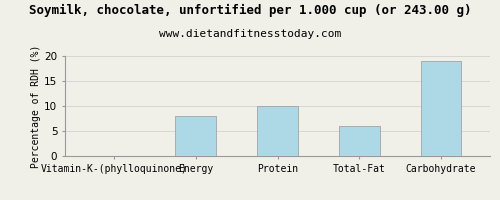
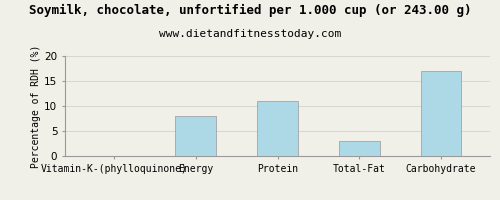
Protein: 10 -> 11
Total-Fat: 6 -> 3
Carbohydrate: 19 -> 17
